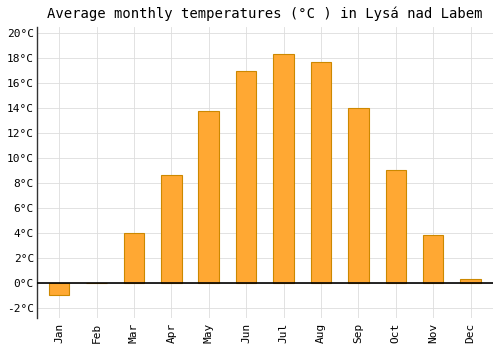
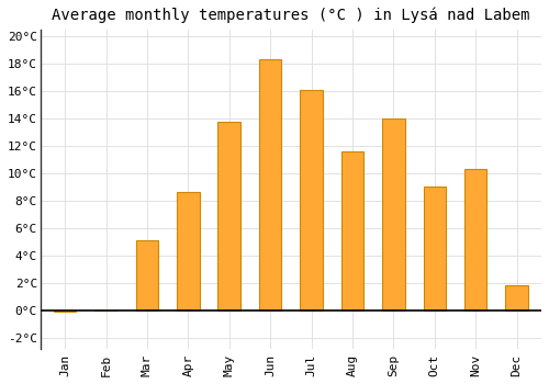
Jan: -1.0°C -> -0.1°C
Mar: 4.0°C -> 5.1°C
Jun: 17.0°C -> 18.3°C
Jul: 18.3°C -> 16.1°C
Aug: 17.7°C -> 11.6°C
Nov: 3.8°C -> 10.3°C
Dec: 0.3°C -> 1.8°C
